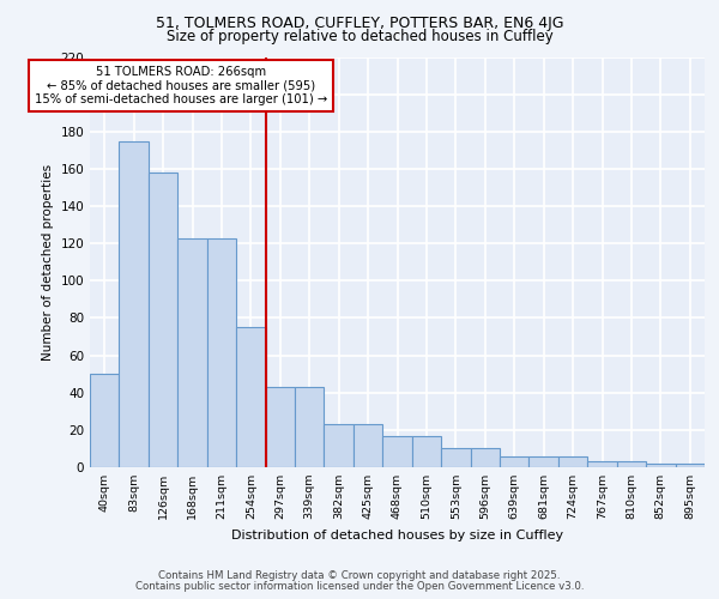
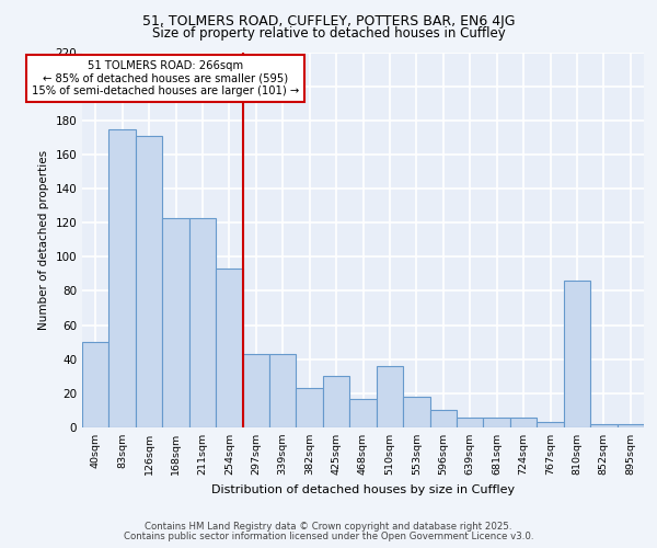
126sqm: 158 -> 171
254sqm: 75 -> 93
425sqm: 23 -> 30
510sqm: 17 -> 36
553sqm: 10 -> 18
810sqm: 3 -> 86
